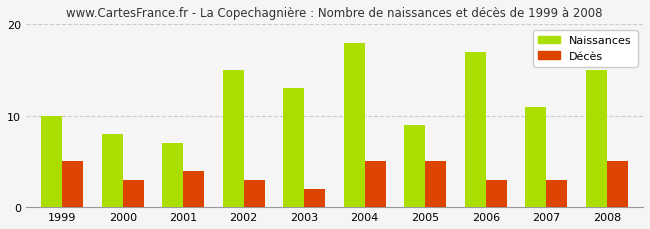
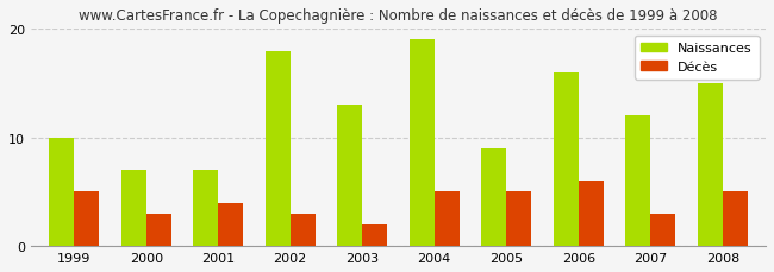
Naissances/2000: 8 -> 7
Naissances/2002: 15 -> 18
Naissances/2004: 18 -> 19
Naissances/2006: 17 -> 16
Décès/2006: 3 -> 6
Naissances/2007: 11 -> 12
